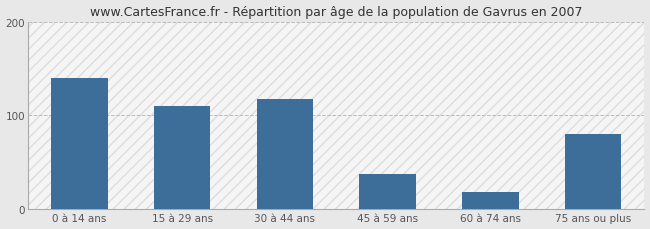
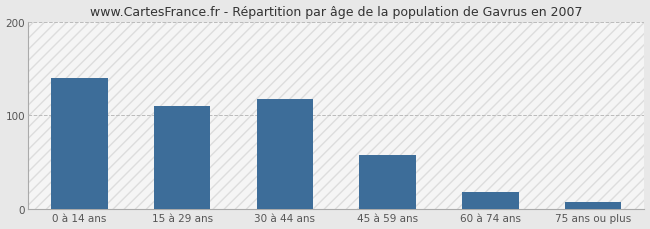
45 à 59 ans: 38 -> 58
75 ans ou plus: 80 -> 8
